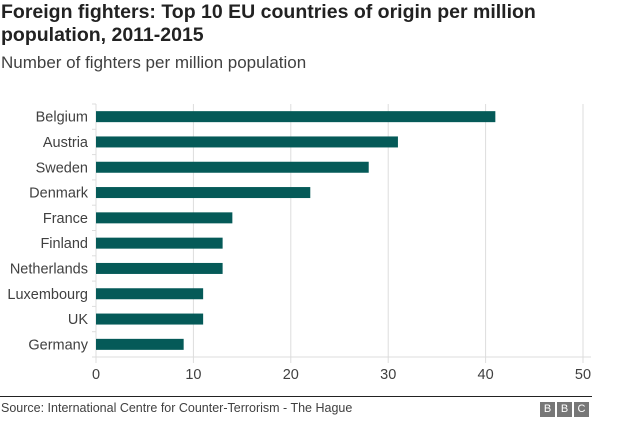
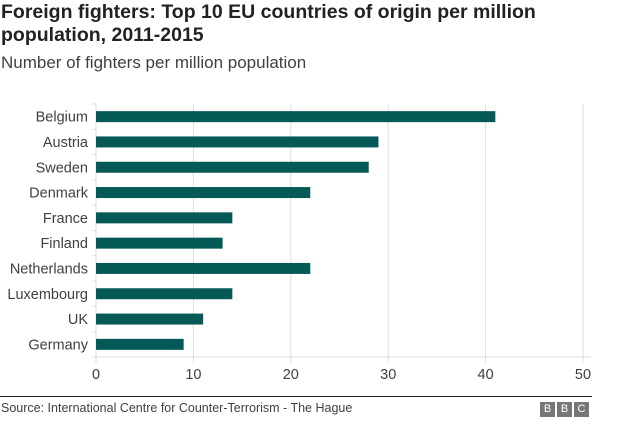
Austria: 31 -> 29
Netherlands: 13 -> 22
Luxembourg: 11 -> 14
